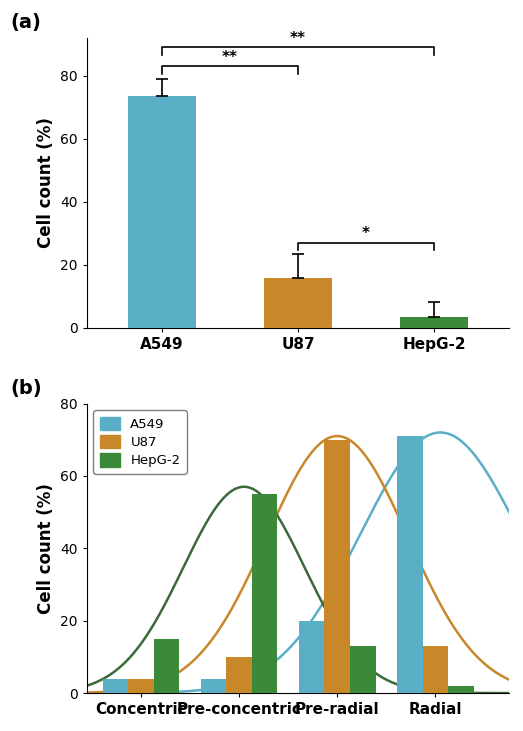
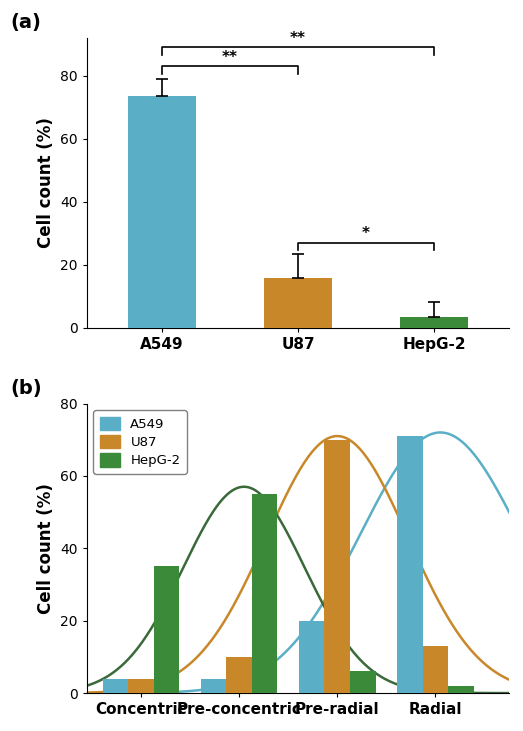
HepG-2/Concentric: 15 -> 35
HepG-2/Pre-radial: 13 -> 6
